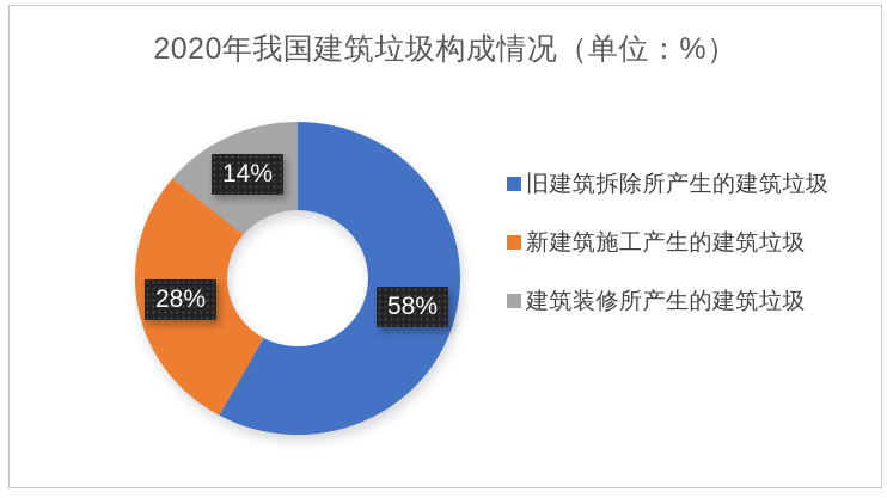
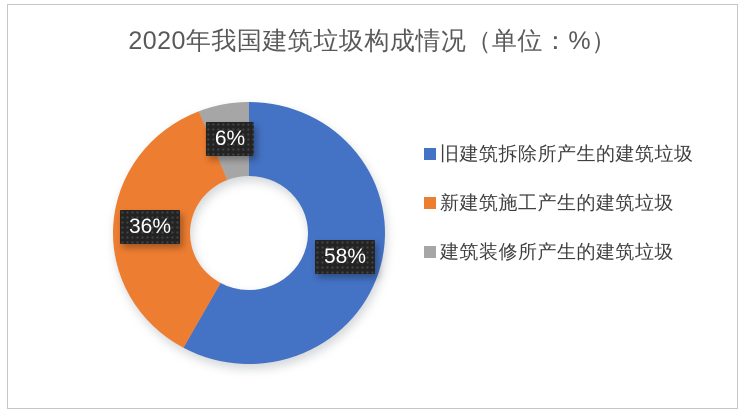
新建筑施工产生的建筑垃圾: 28% -> 36%
建筑装修所产生的建筑垃圾: 14% -> 6%
